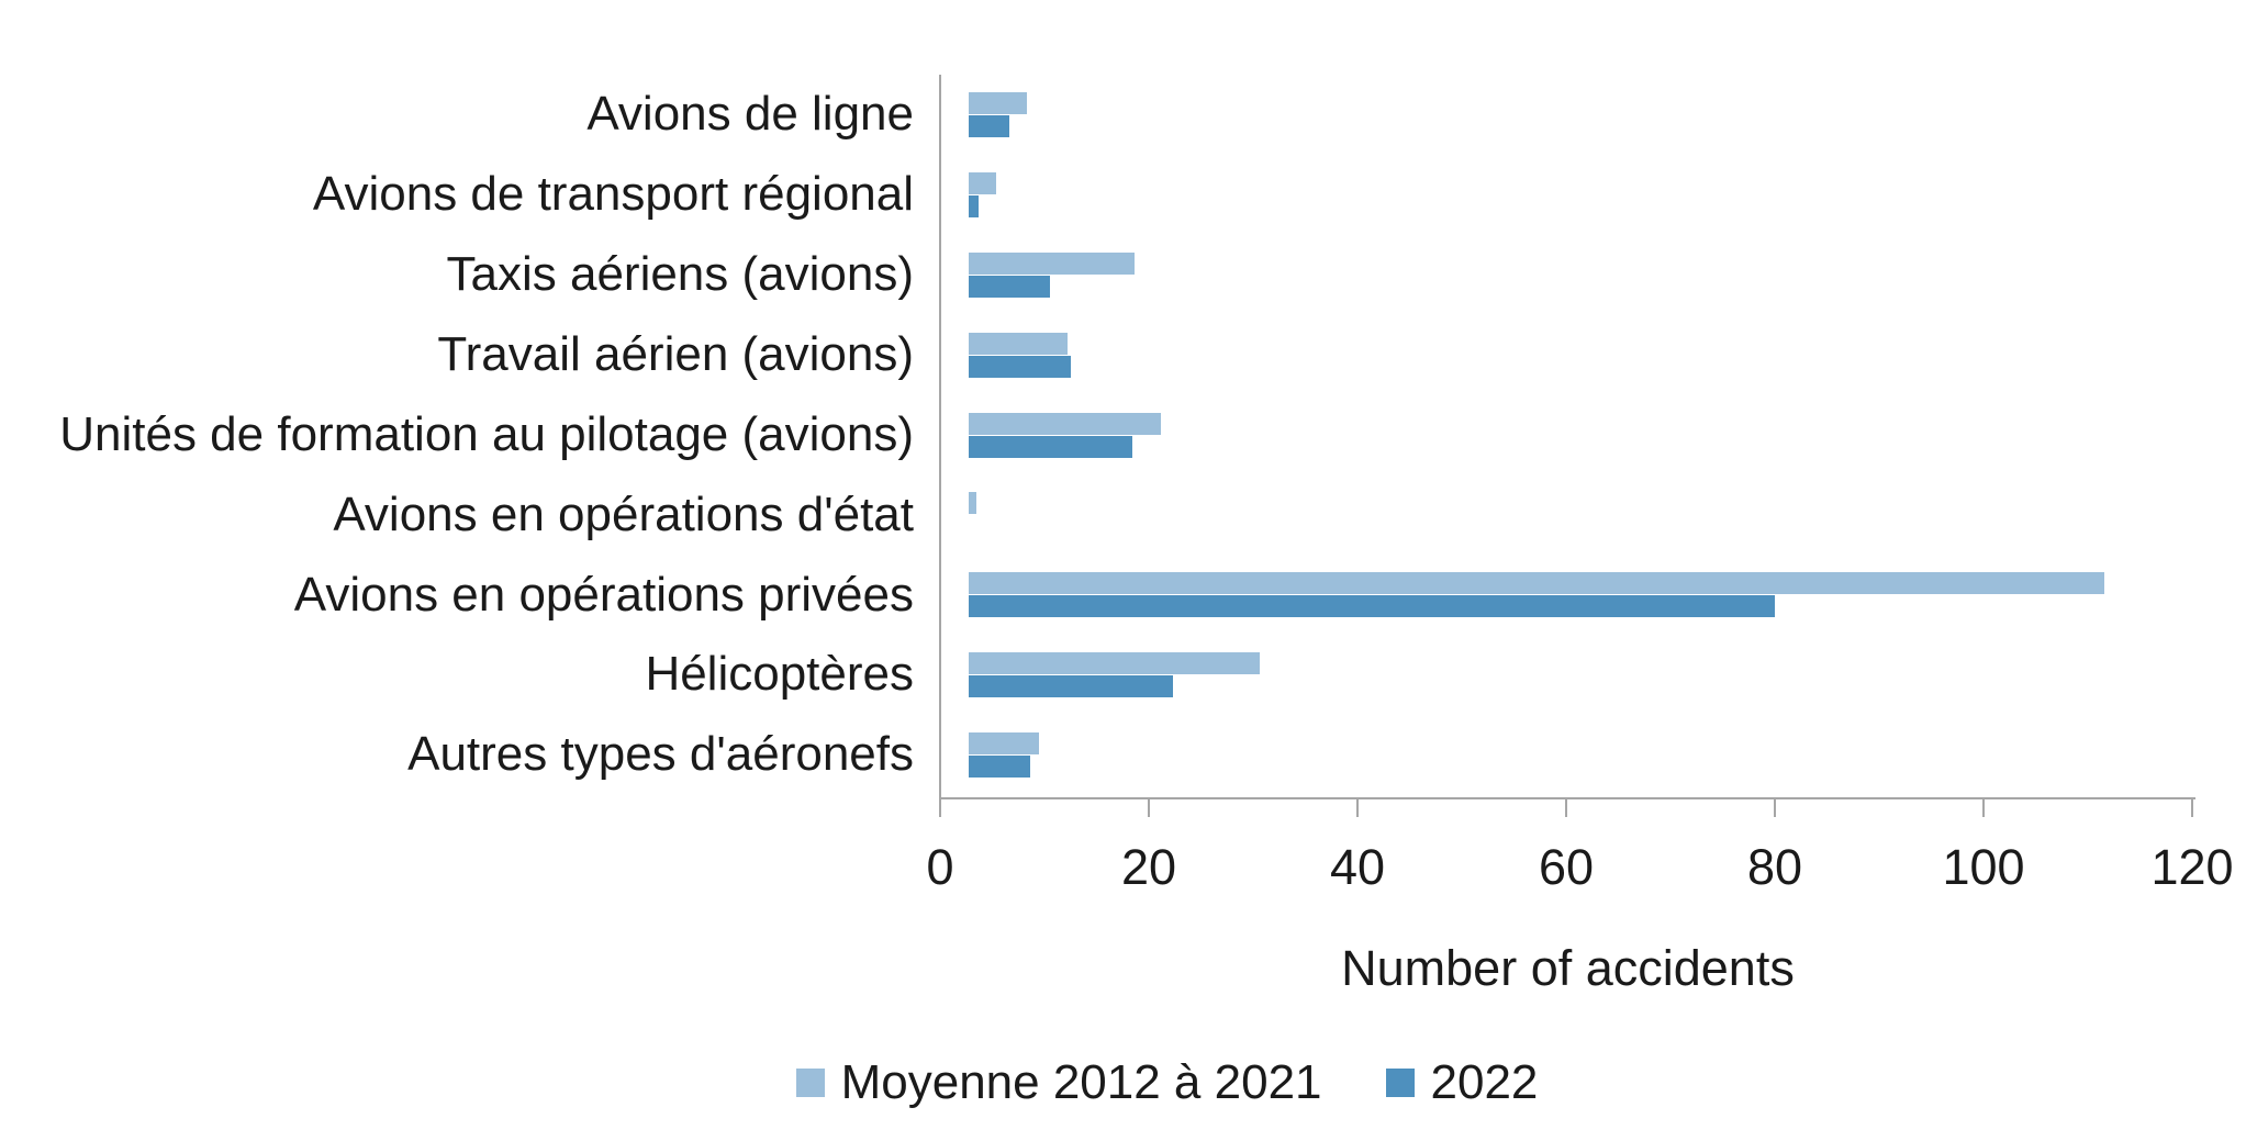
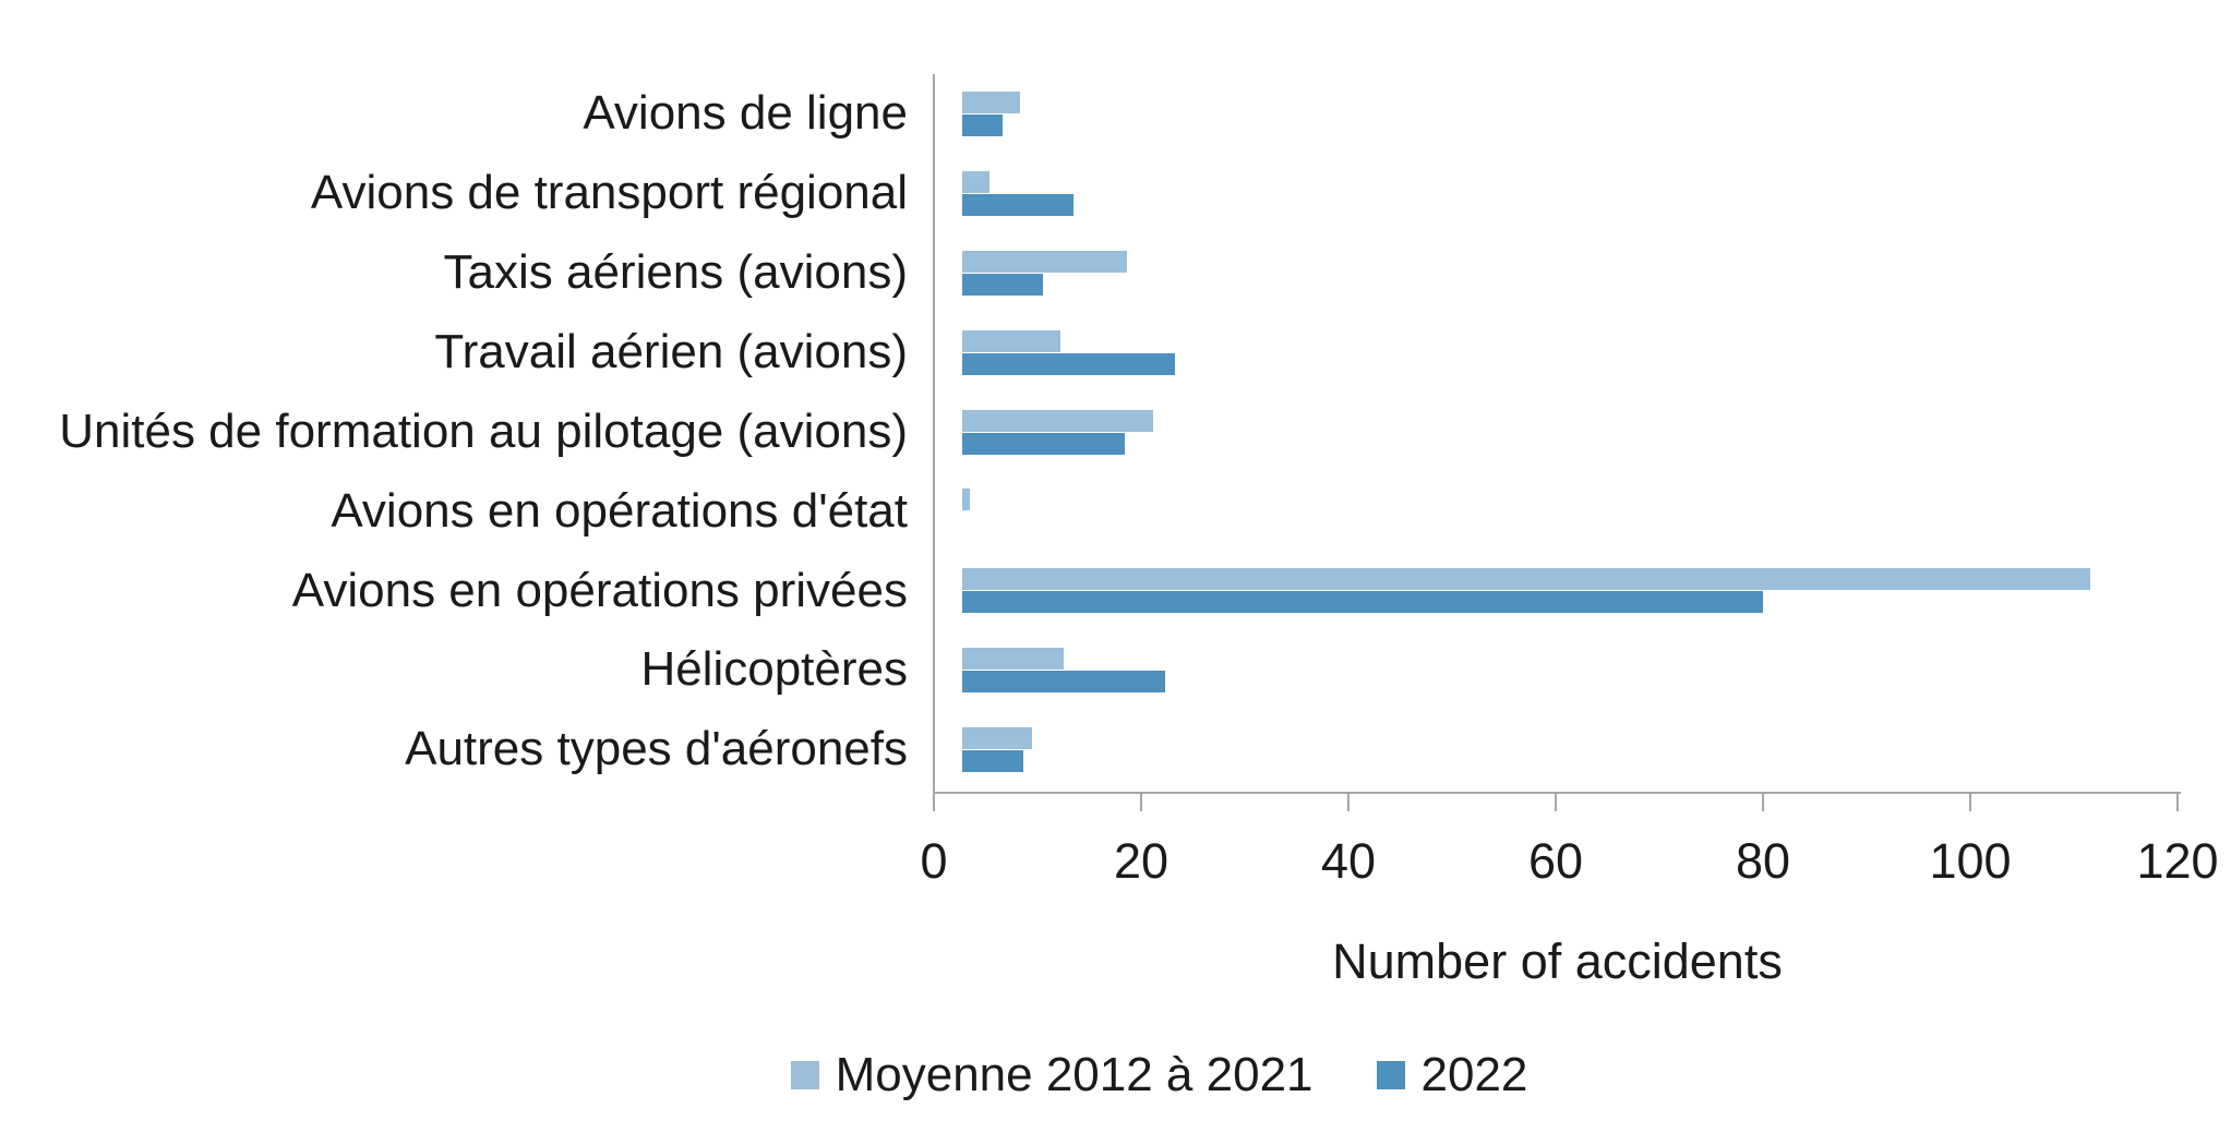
2022/Avions de transport régional: 1 -> 11
2022/Travail aérien (avions): 10 -> 21
Moyenne 2012 à 2021/Hélicoptères: 28 -> 10
